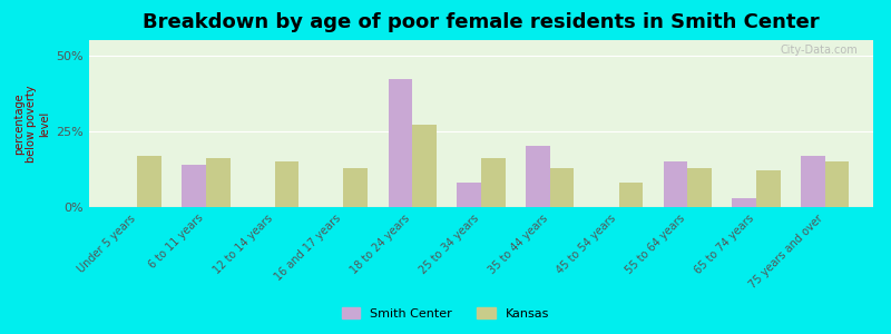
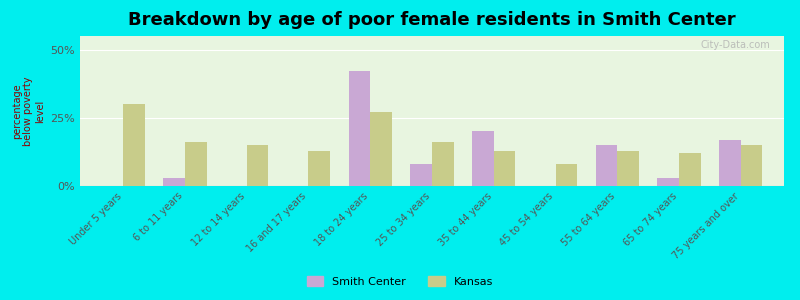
Kansas/Under 5 years: 17% -> 30%
Smith Center/6 to 11 years: 14% -> 3%
